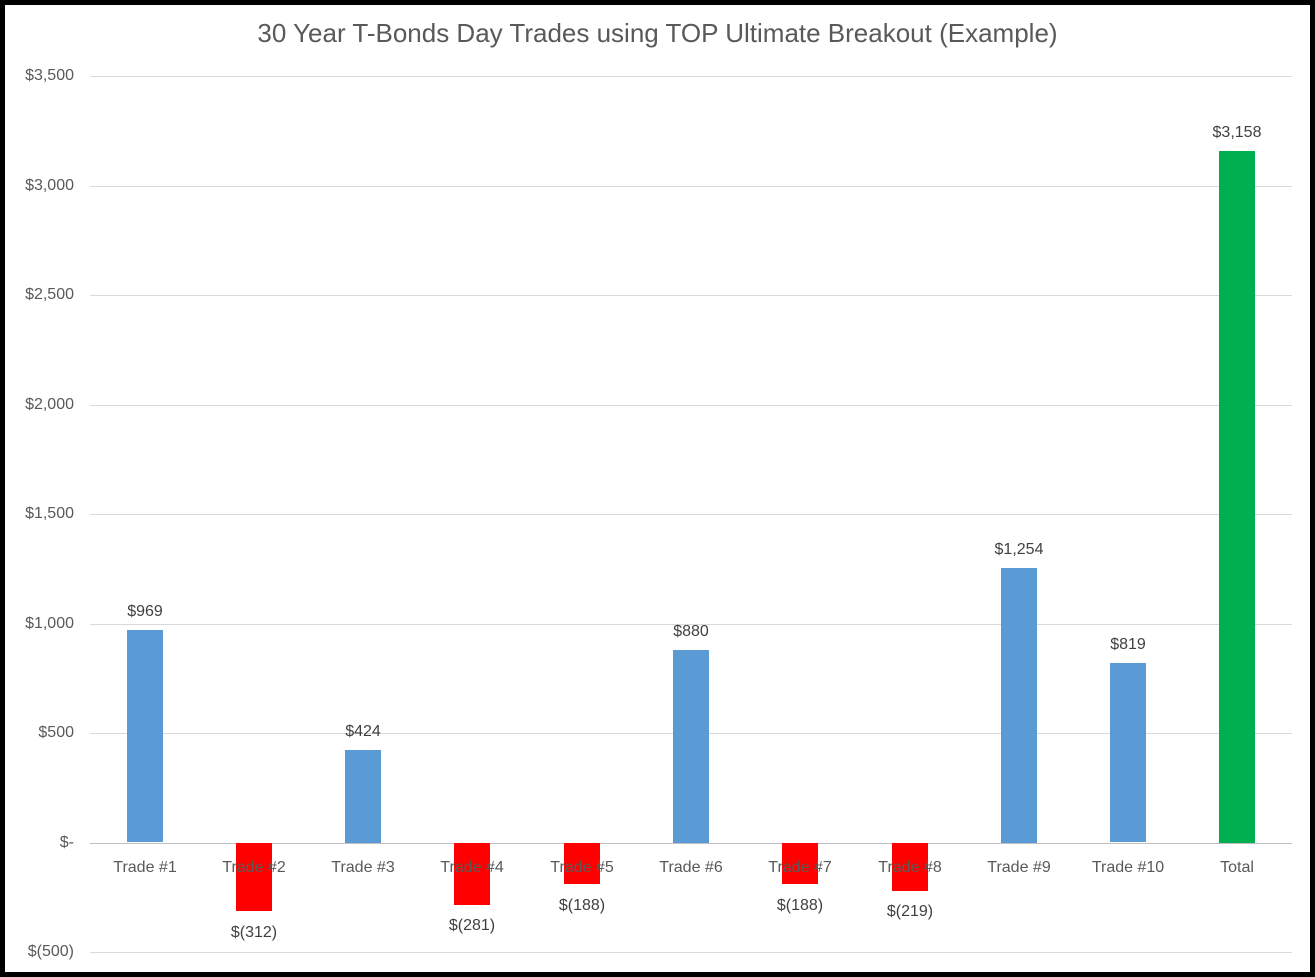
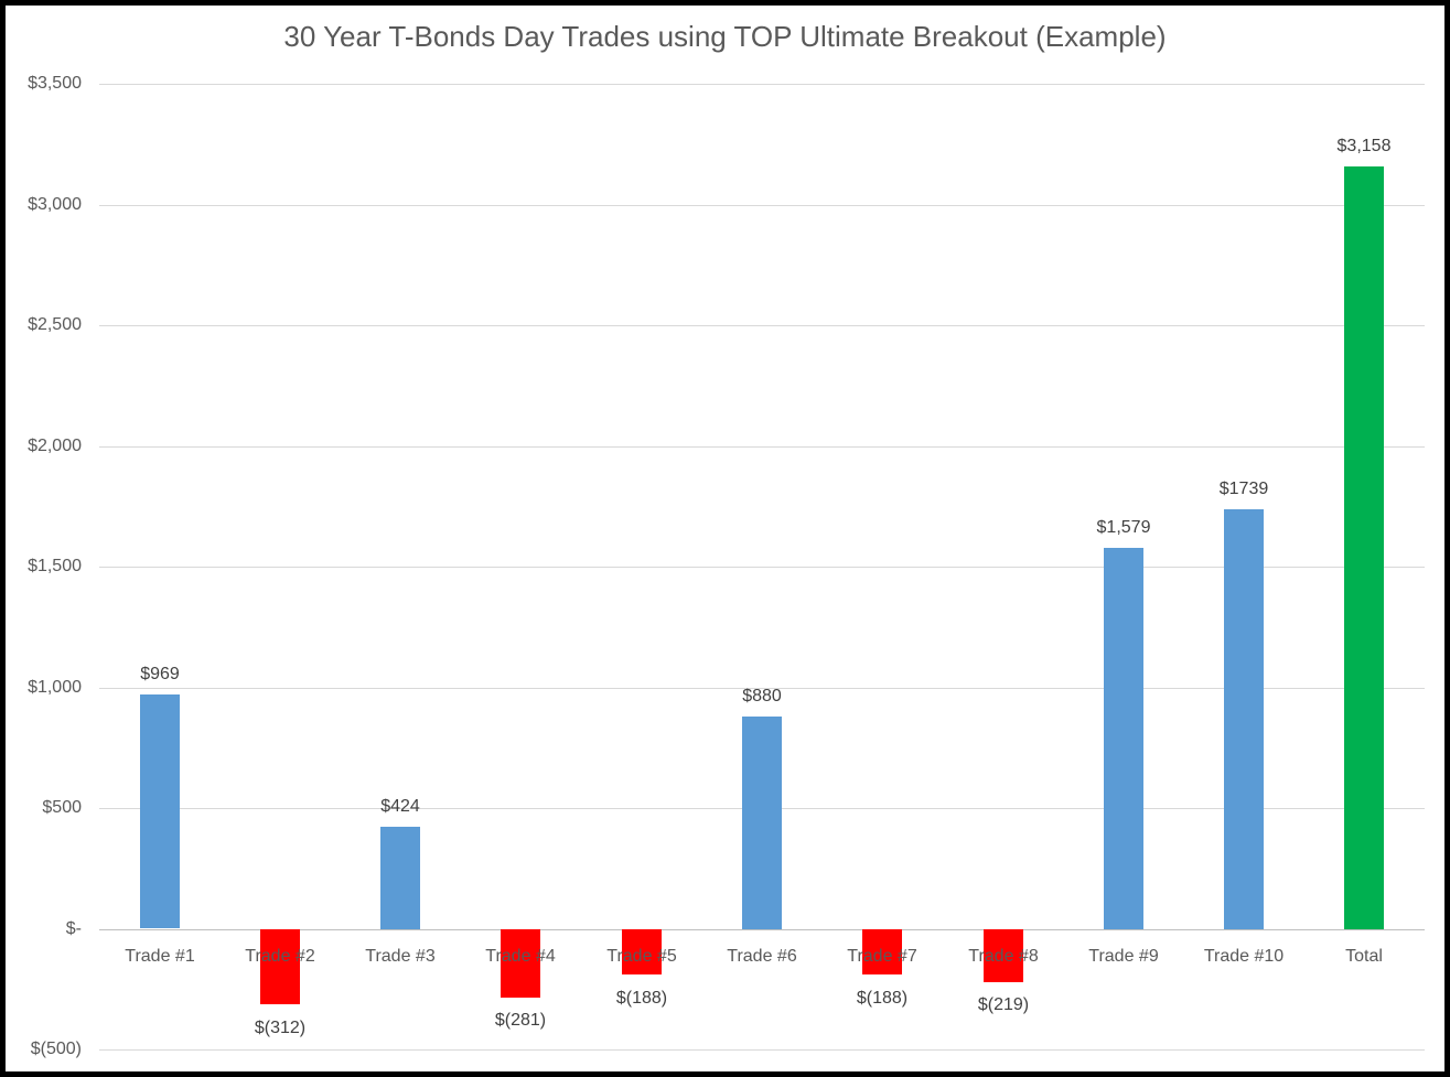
Trade #9: $1,254 -> $1,579
Trade #10: $819 -> $1739
